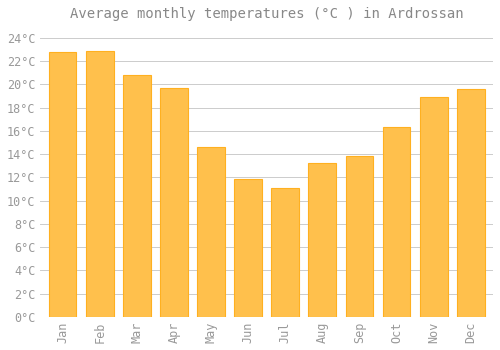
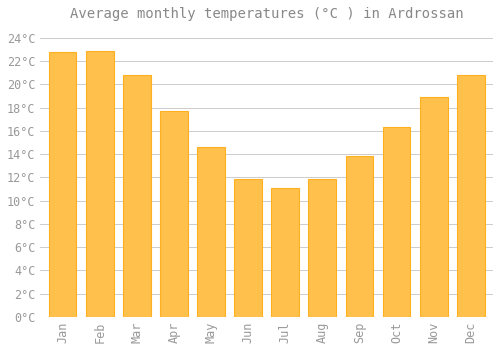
Apr: 19.7°C -> 17.7°C
Aug: 13.2°C -> 11.9°C
Dec: 19.6°C -> 20.8°C
